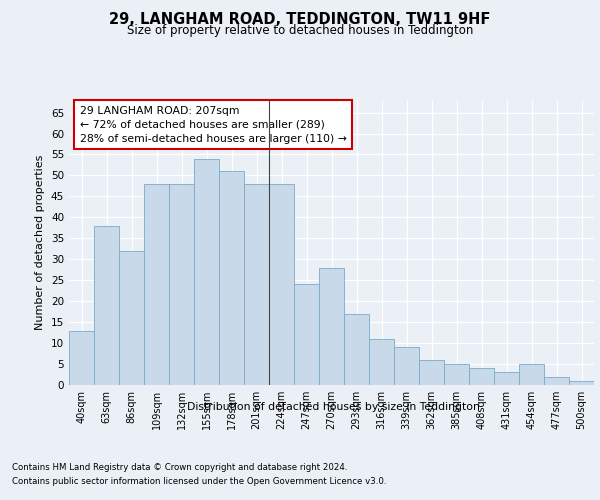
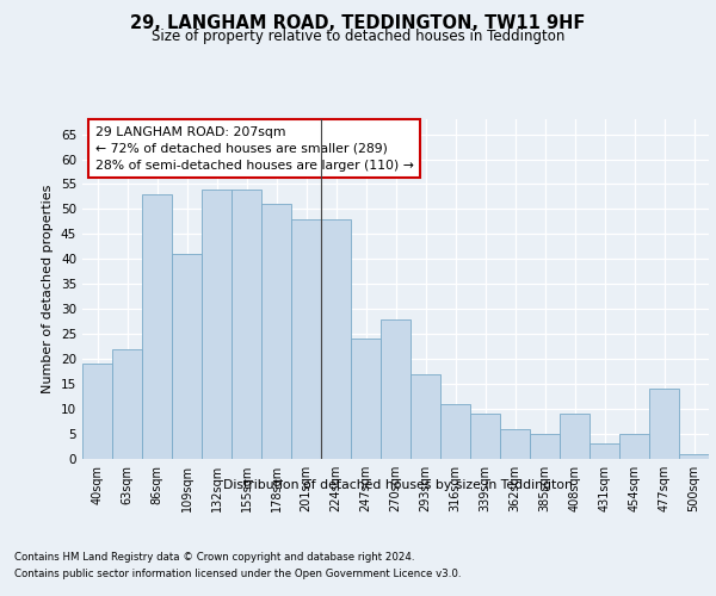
40sqm: 13 -> 19
63sqm: 38 -> 22
86sqm: 32 -> 53
109sqm: 48 -> 41
132sqm: 48 -> 54
408sqm: 4 -> 9
477sqm: 2 -> 14
